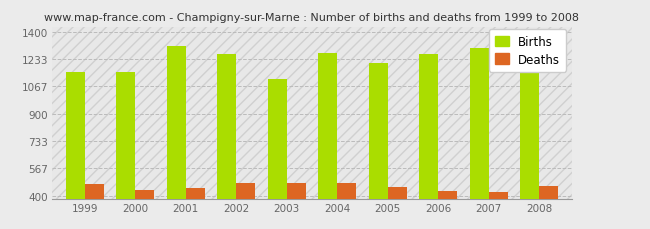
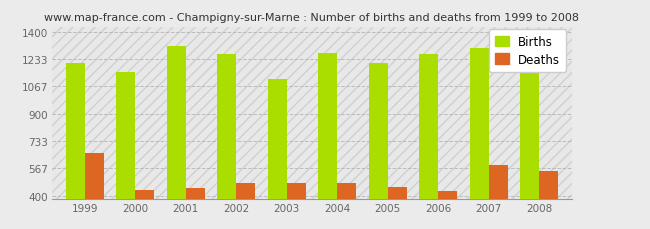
Births/1999: 1160 -> 1210
Deaths/1999: 470 -> 660
Deaths/2007: 420 -> 590
Deaths/2008: 460 -> 550
